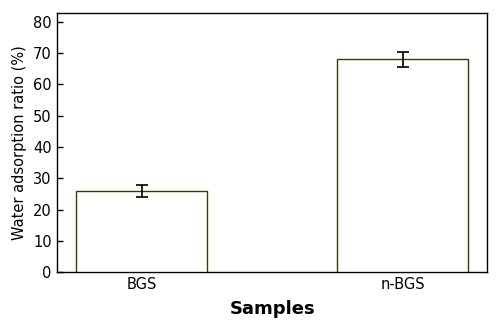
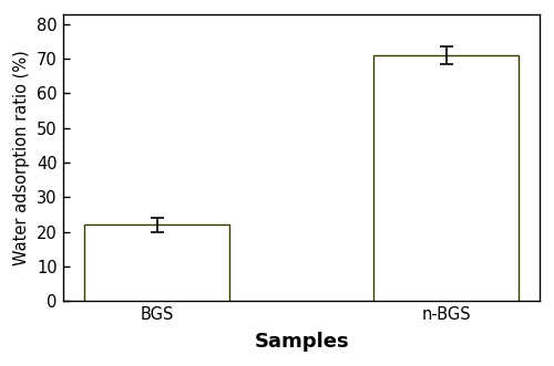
BGS: 26 -> 22
n-BGS: 68 -> 71
